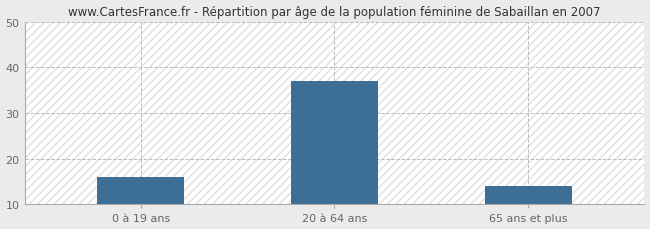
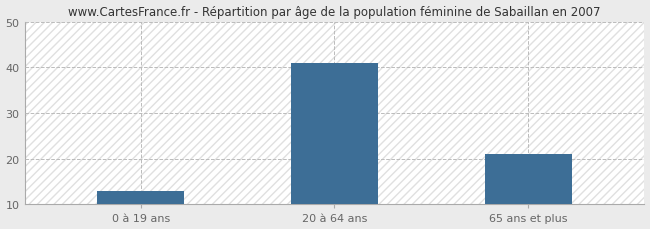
0 à 19 ans: 16 -> 13
20 à 64 ans: 37 -> 41
65 ans et plus: 14 -> 21
